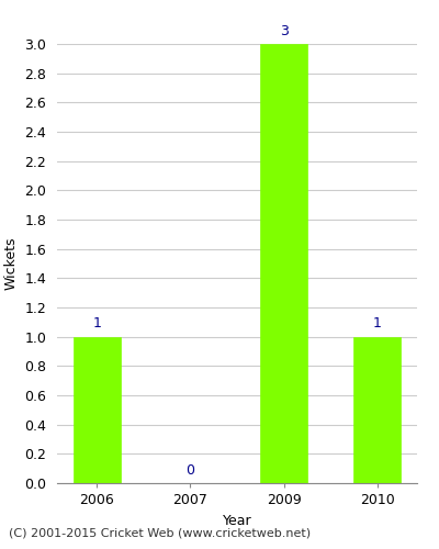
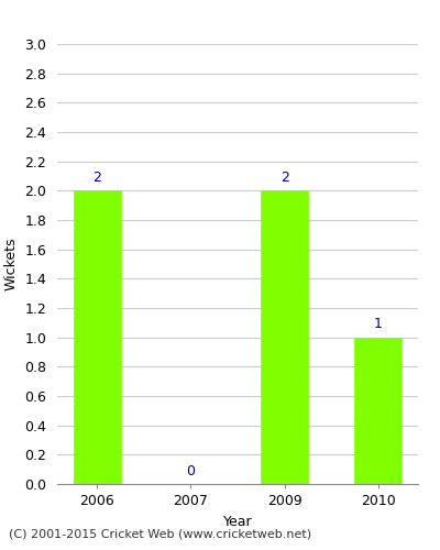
2006: 1 -> 2
2009: 3 -> 2
